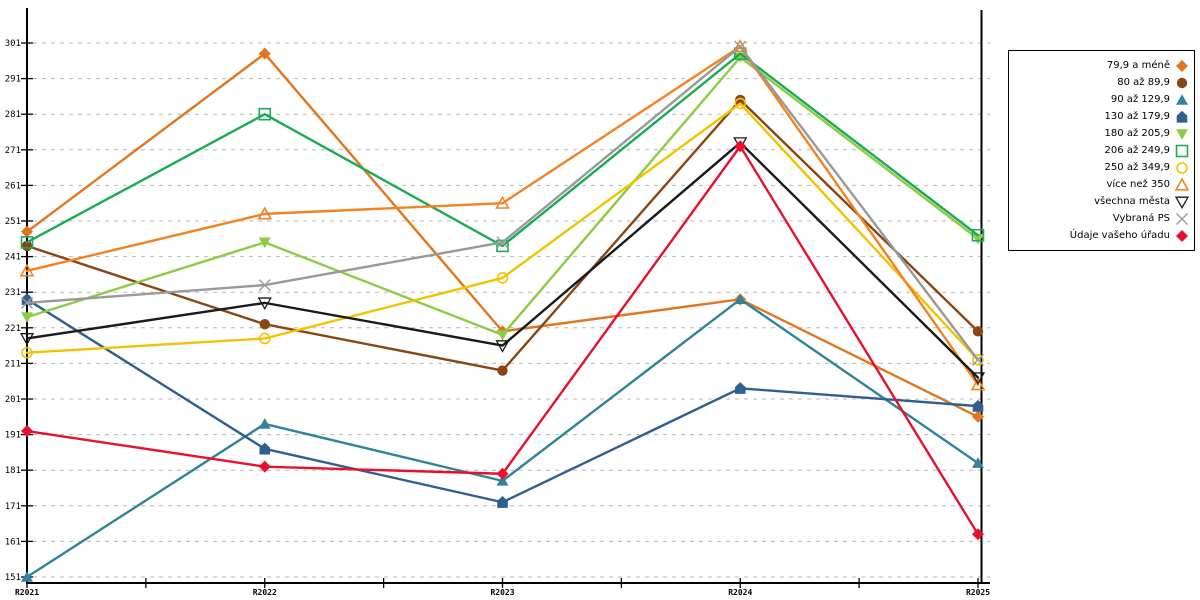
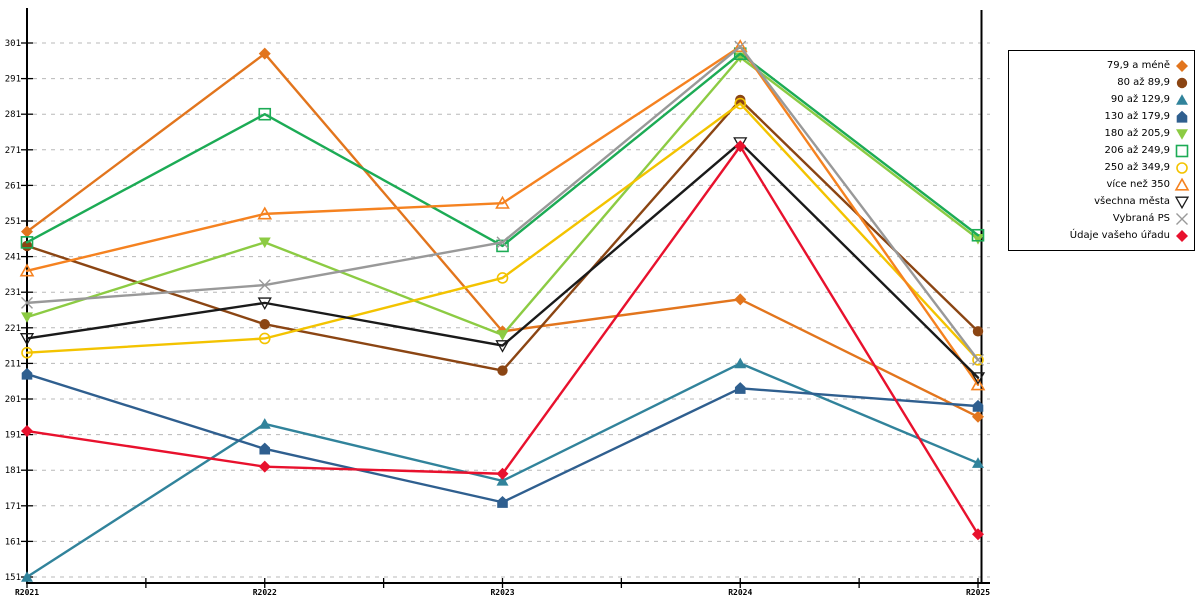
130 až 179,9/R2021: 229 -> 208
90 až 129,9/R2024: 229 -> 211
